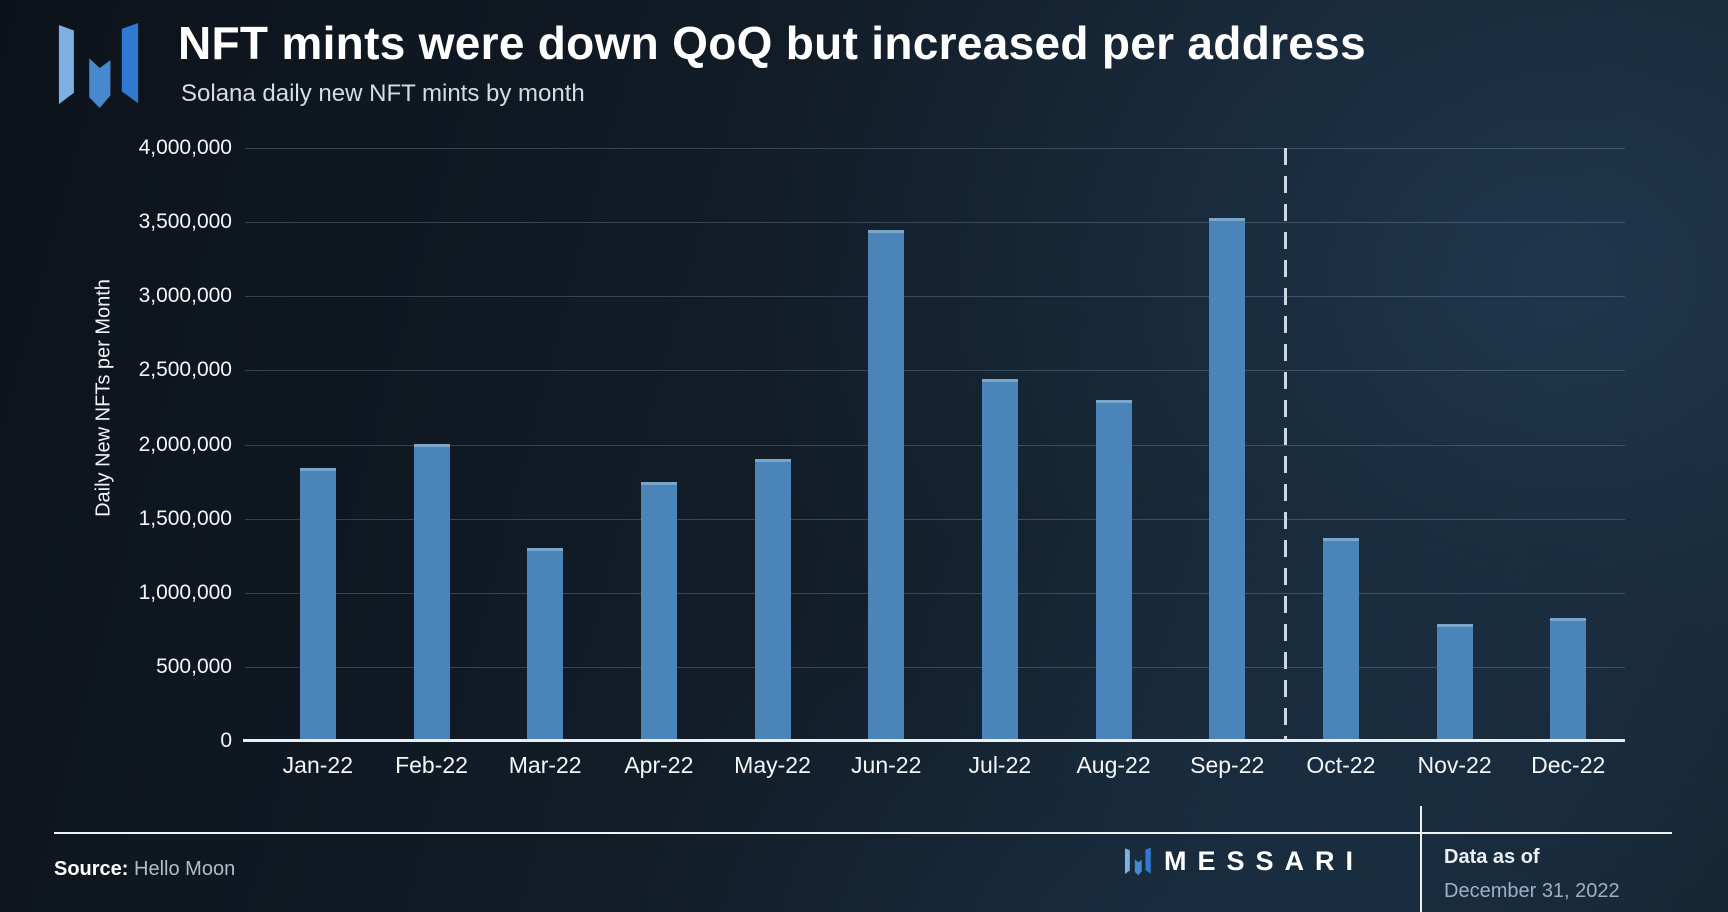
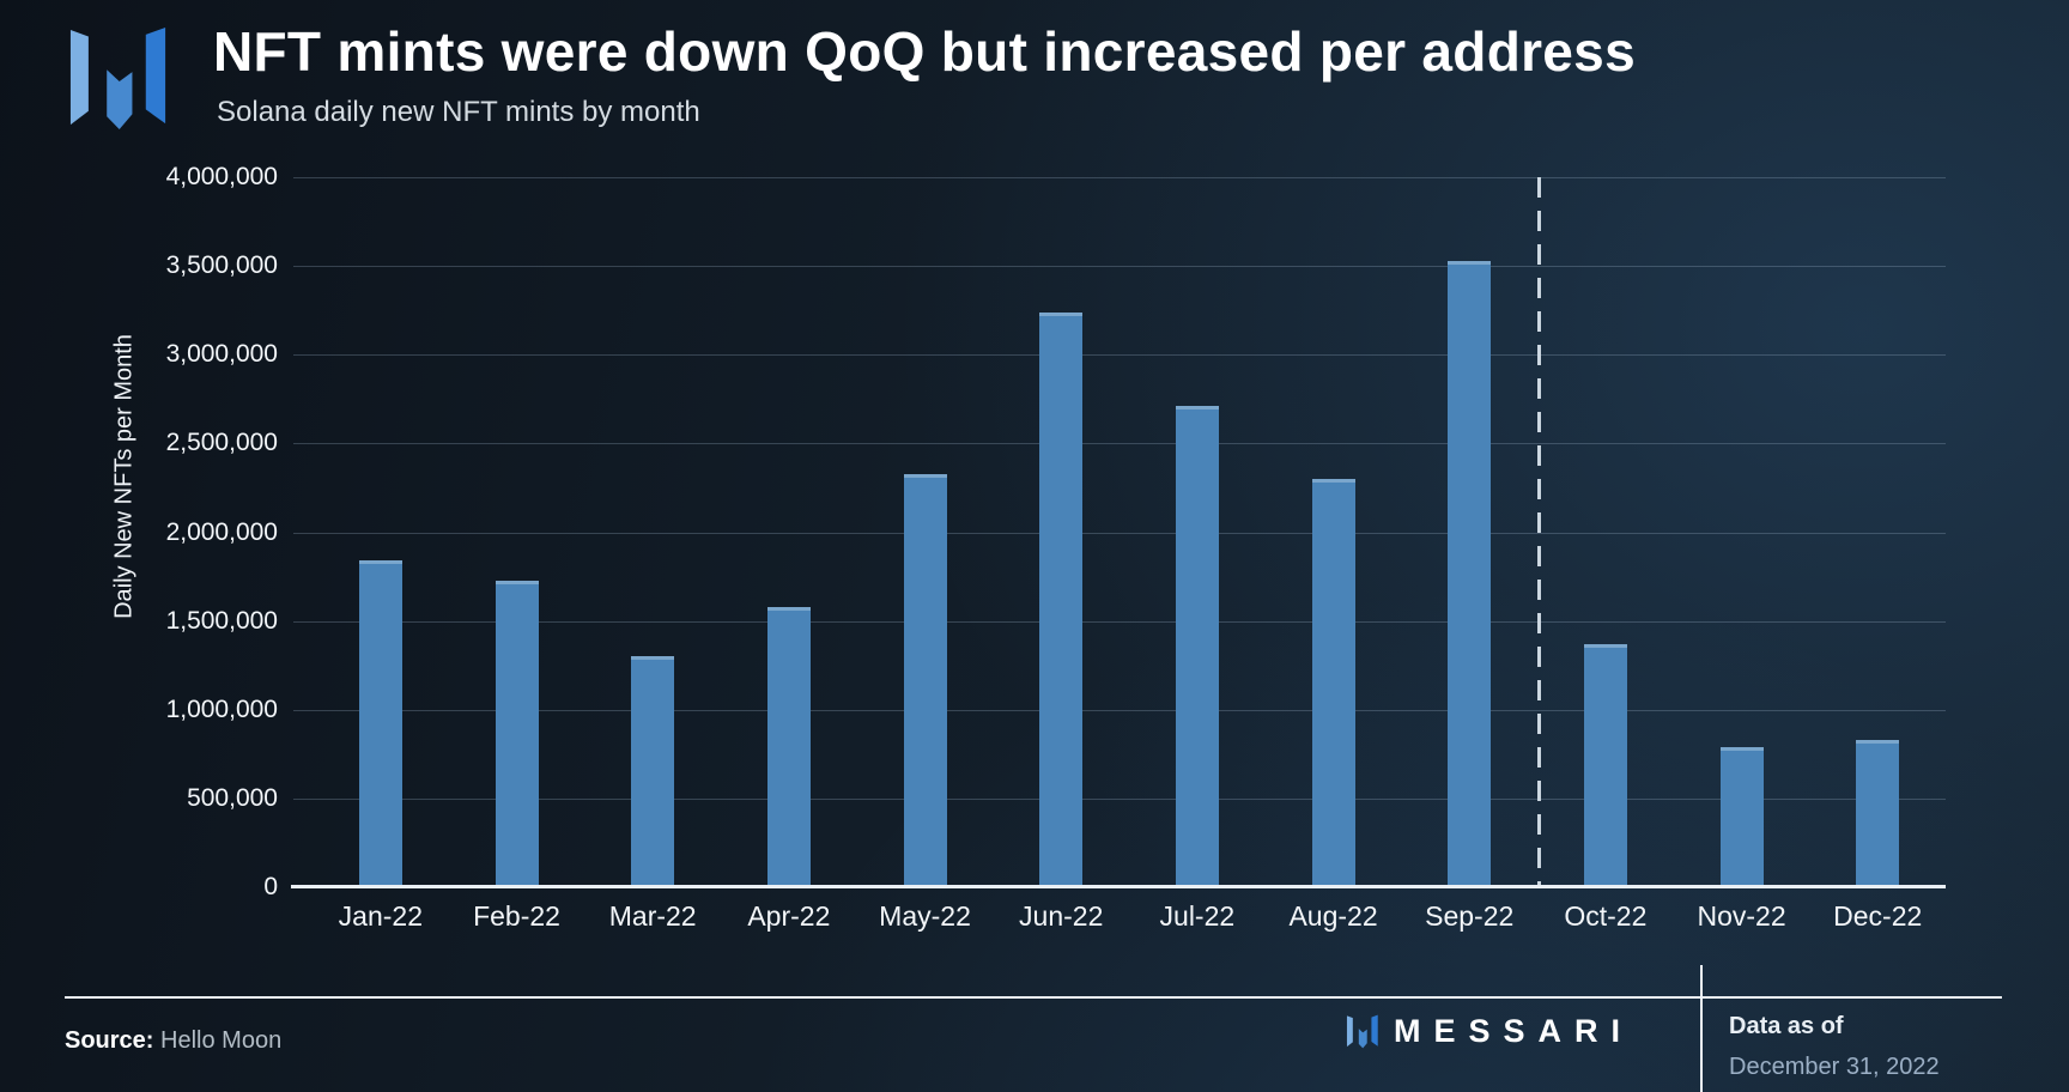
Feb-22: 2000000 -> 1730000
Apr-22: 1750000 -> 1580000
May-22: 1900000 -> 2330000
Jun-22: 3450000 -> 3240000
Jul-22: 2440000 -> 2710000
